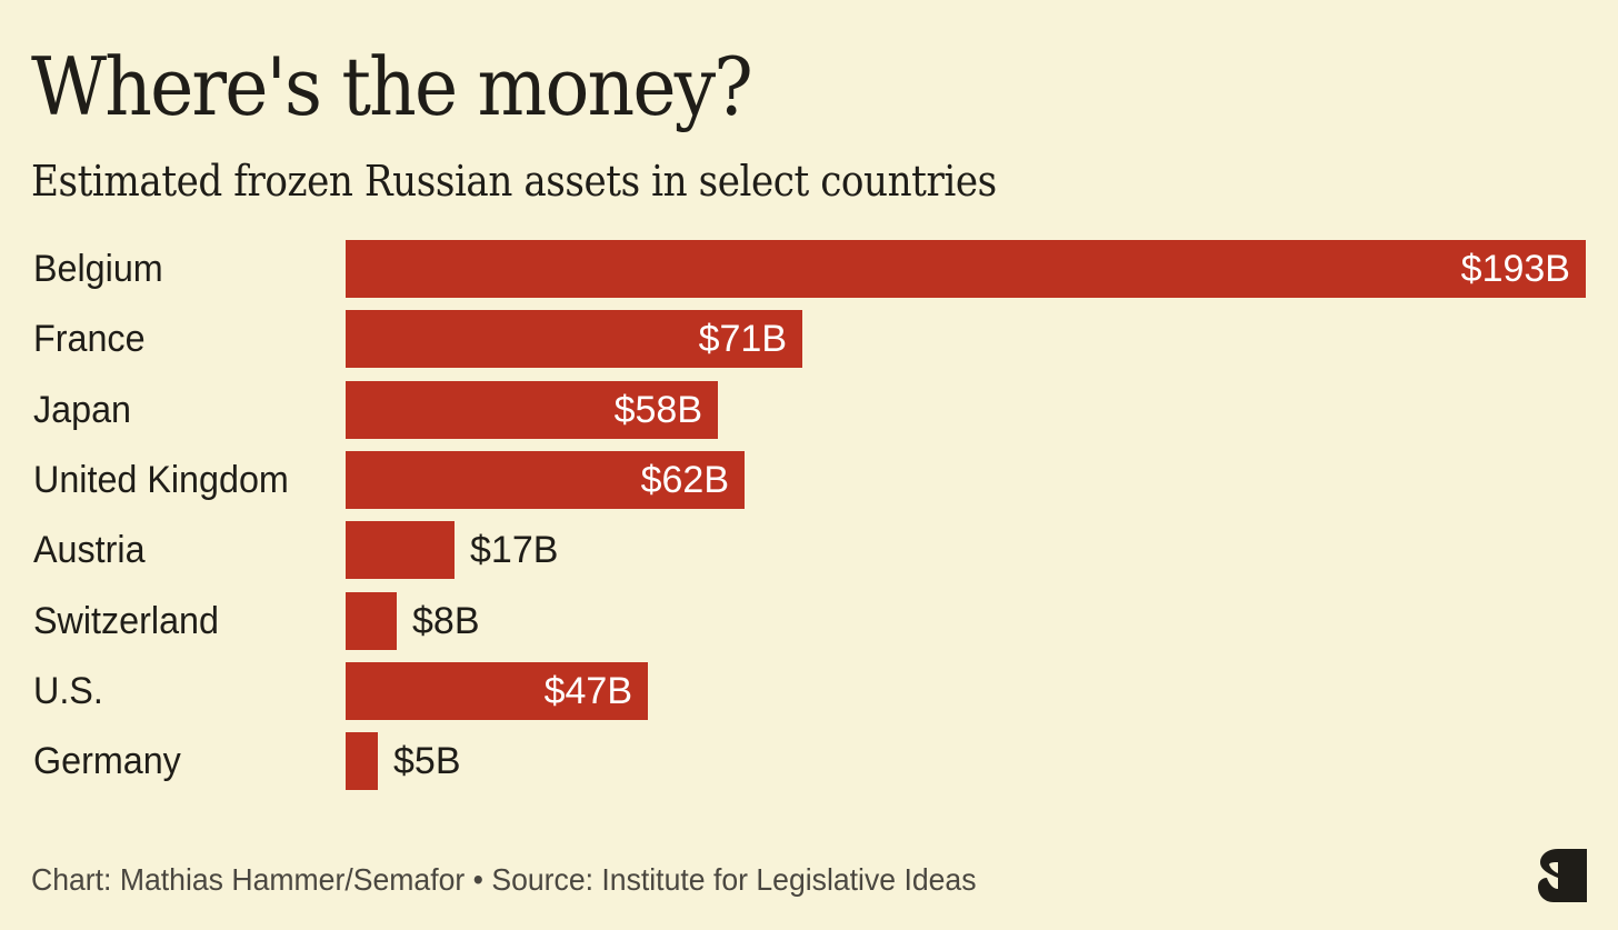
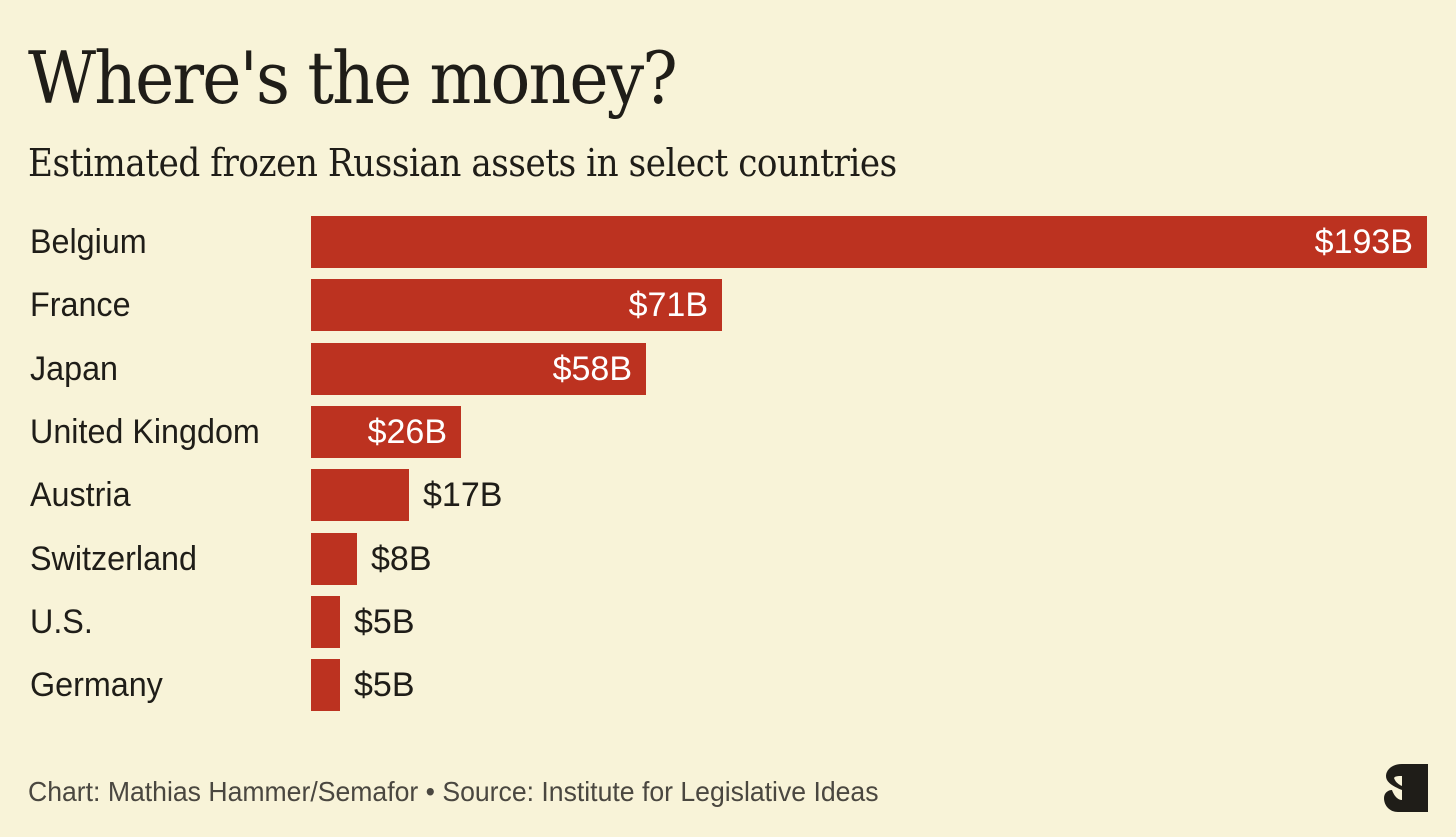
United Kingdom: $62B -> $26B
U.S.: $47B -> $5B
